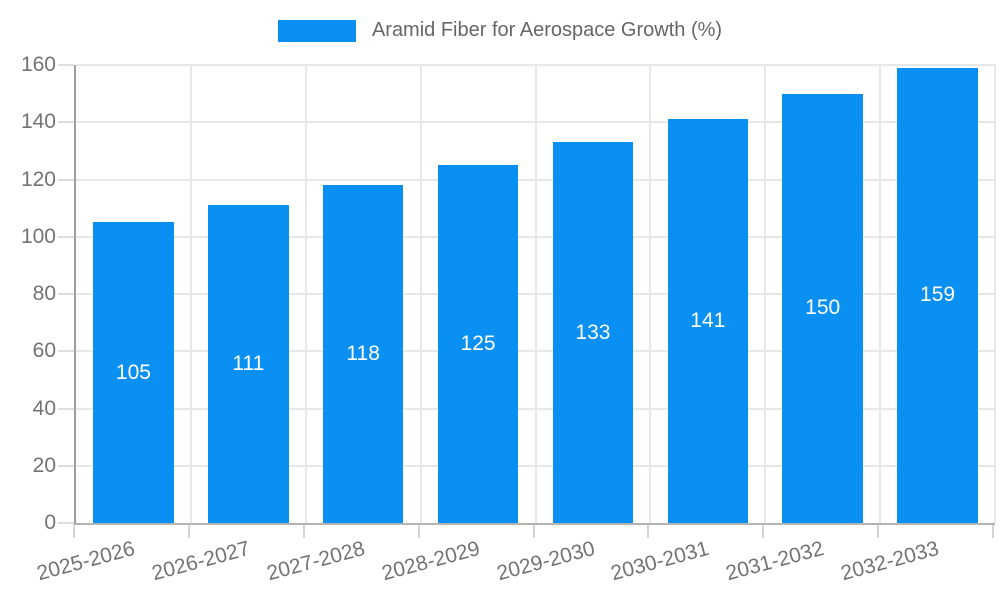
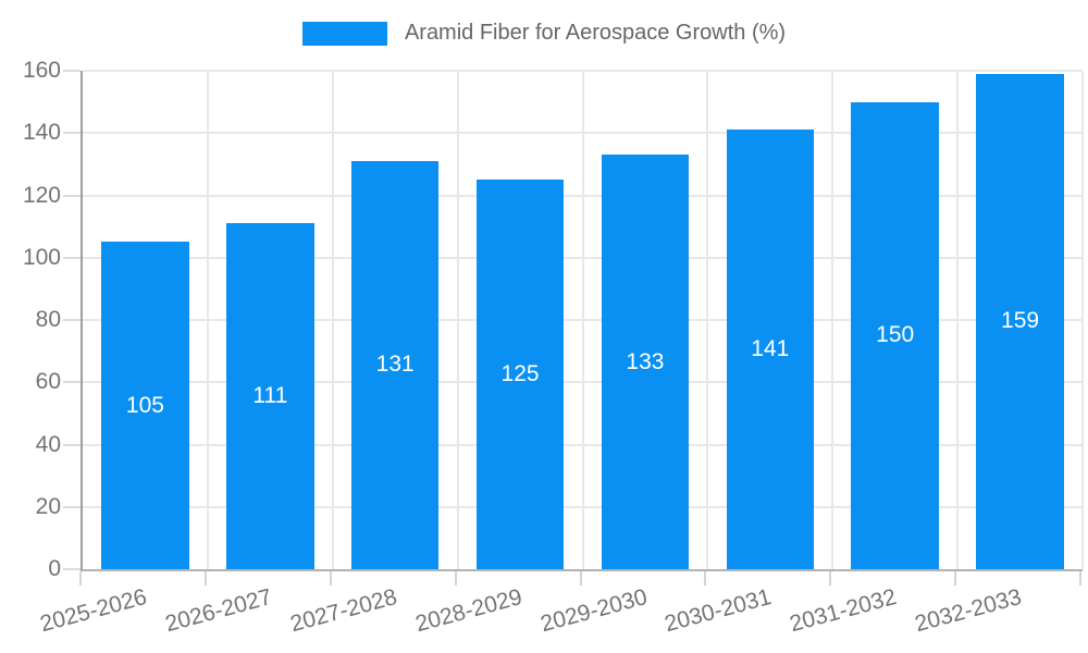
2027-2028: 118 -> 131
